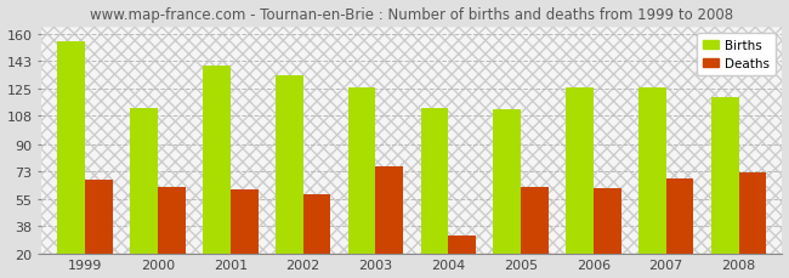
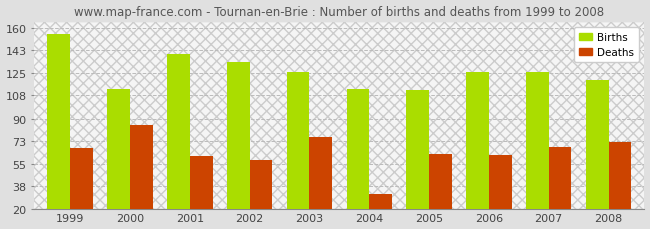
Deaths/2000: 63 -> 85
